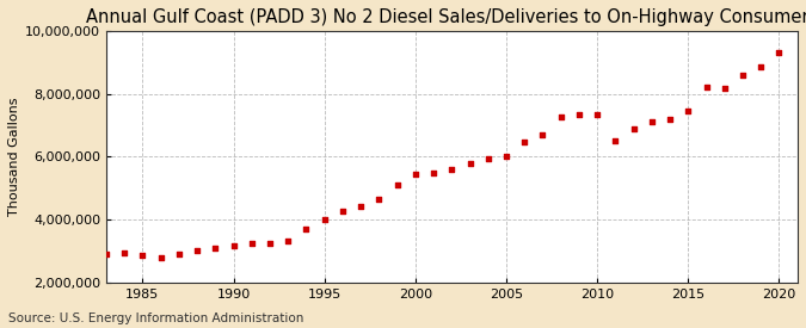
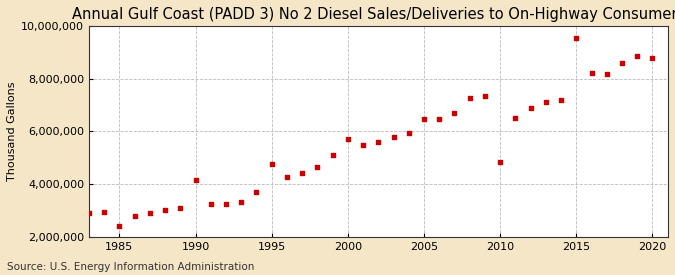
1985: 2,850,000 -> 2,400,000
1990: 3,160,000 -> 4,150,000
1995: 4,000,000 -> 4,750,000
2000: 5,430,000 -> 5,700,000
2005: 6,000,000 -> 6,450,000
2010: 7,340,000 -> 4,850,000
2015: 7,450,000 -> 9,550,000
2020: 9,300,000 -> 8,800,000
